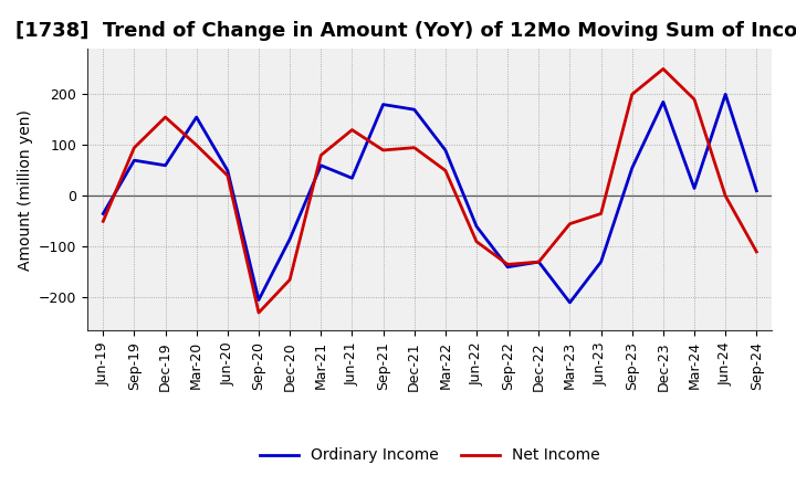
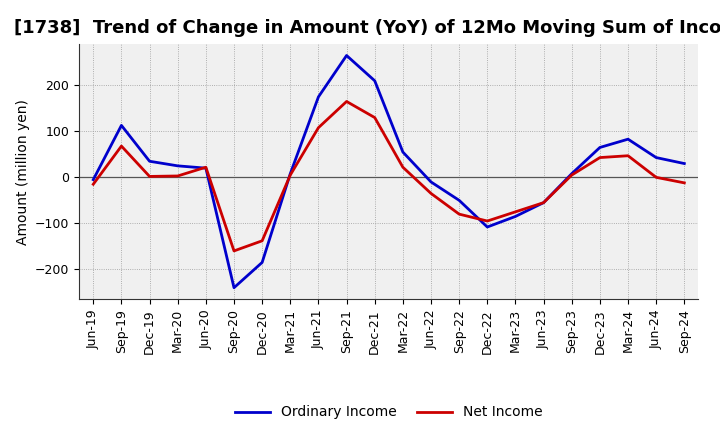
Ordinary Income/Jun-19: -35 -> -5
Net Income/Jun-19: -50 -> -15
Ordinary Income/Sep-19: 70 -> 113
Net Income/Sep-19: 95 -> 68
Ordinary Income/Dec-19: 60 -> 35
Net Income/Dec-19: 155 -> 2
Ordinary Income/Mar-20: 155 -> 25
Net Income/Mar-20: 100 -> 3
Ordinary Income/Jun-20: 50 -> 20
Net Income/Jun-20: 40 -> 22
Ordinary Income/Sep-20: -205 -> -240
Net Income/Sep-20: -230 -> -160
Ordinary Income/Dec-20: -85 -> -185
Net Income/Dec-20: -165 -> -138
Ordinary Income/Mar-21: 60 -> 8
Net Income/Mar-21: 80 -> 5
Ordinary Income/Jun-21: 35 -> 175
Net Income/Jun-21: 130 -> 108
Ordinary Income/Sep-21: 180 -> 265
Net Income/Sep-21: 90 -> 165
Ordinary Income/Dec-21: 170 -> 210
Net Income/Dec-21: 95 -> 130
Ordinary Income/Mar-22: 90 -> 55
Net Income/Mar-22: 50 -> 22
Ordinary Income/Jun-22: -60 -> -10
Net Income/Jun-22: -90 -> -35
Ordinary Income/Sep-22: -140 -> -50
Net Income/Sep-22: -135 -> -80
Ordinary Income/Dec-22: -130 -> -108
Net Income/Dec-22: -130 -> -95
Ordinary Income/Mar-23: -210 -> -85
Net Income/Mar-23: -55 -> -75
Ordinary Income/Jun-23: -130 -> -55
Net Income/Jun-23: -35 -> -55
Ordinary Income/Sep-23: 55 -> 8
Net Income/Sep-23: 200 -> 5
Ordinary Income/Dec-23: 185 -> 65
Net Income/Dec-23: 250 -> 43
Ordinary Income/Mar-24: 15 -> 83
Net Income/Mar-24: 190 -> 47
Ordinary Income/Jun-24: 200 -> 43
Ordinary Income/Sep-24: 10 -> 30
Net Income/Sep-24: -110 -> -12
